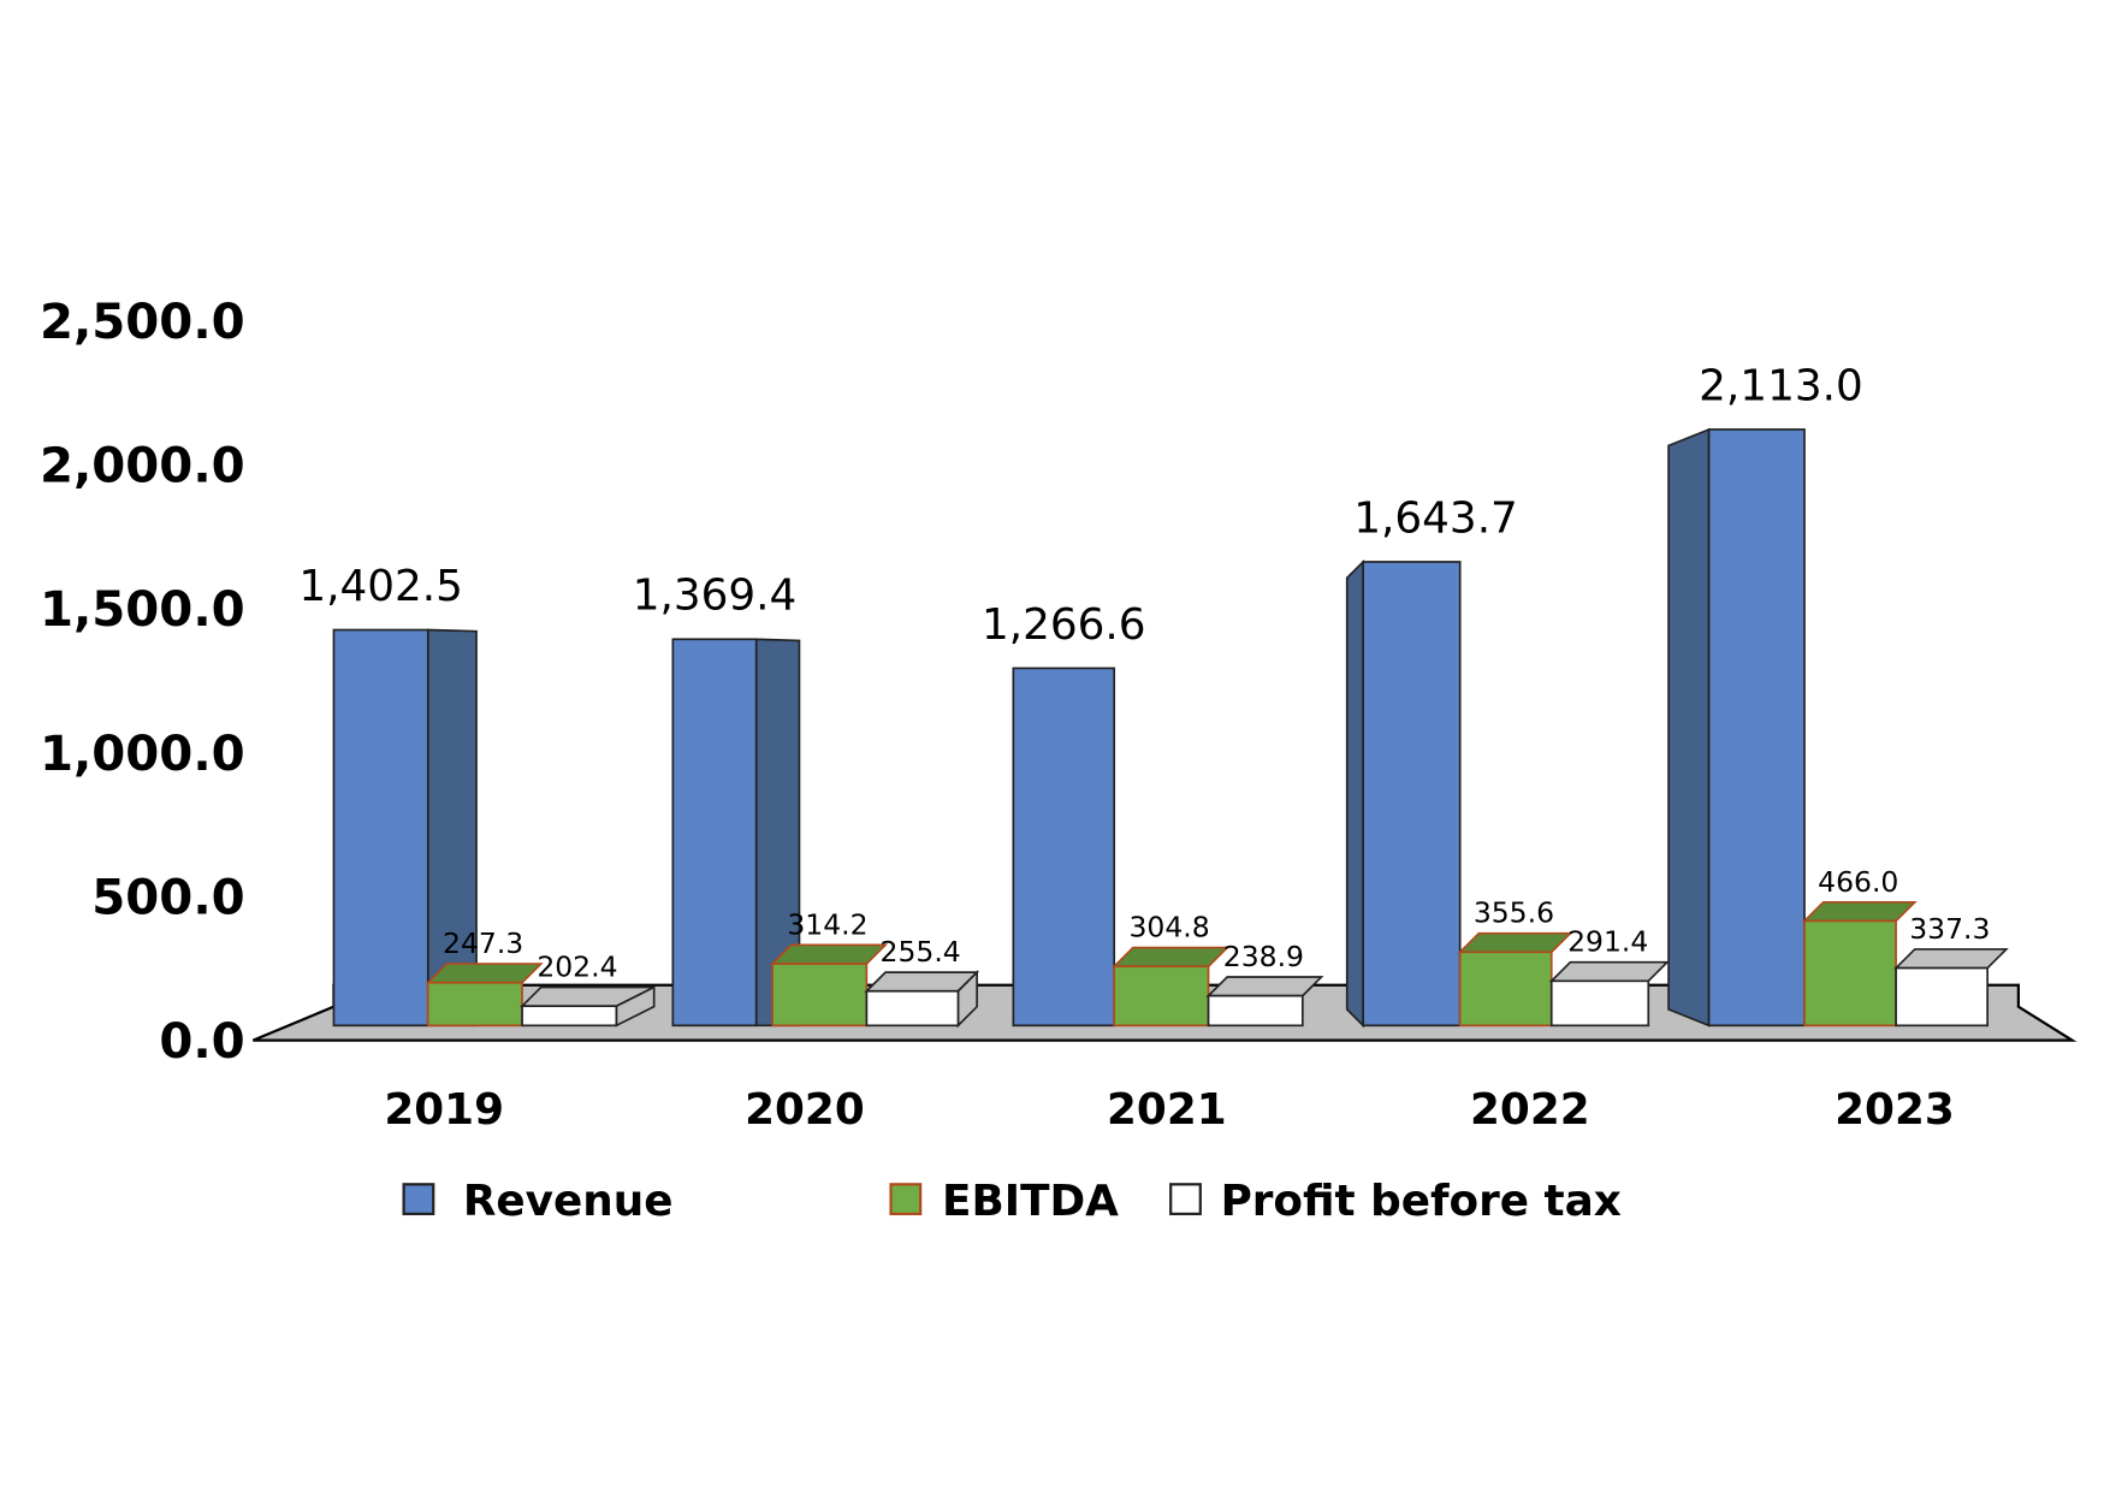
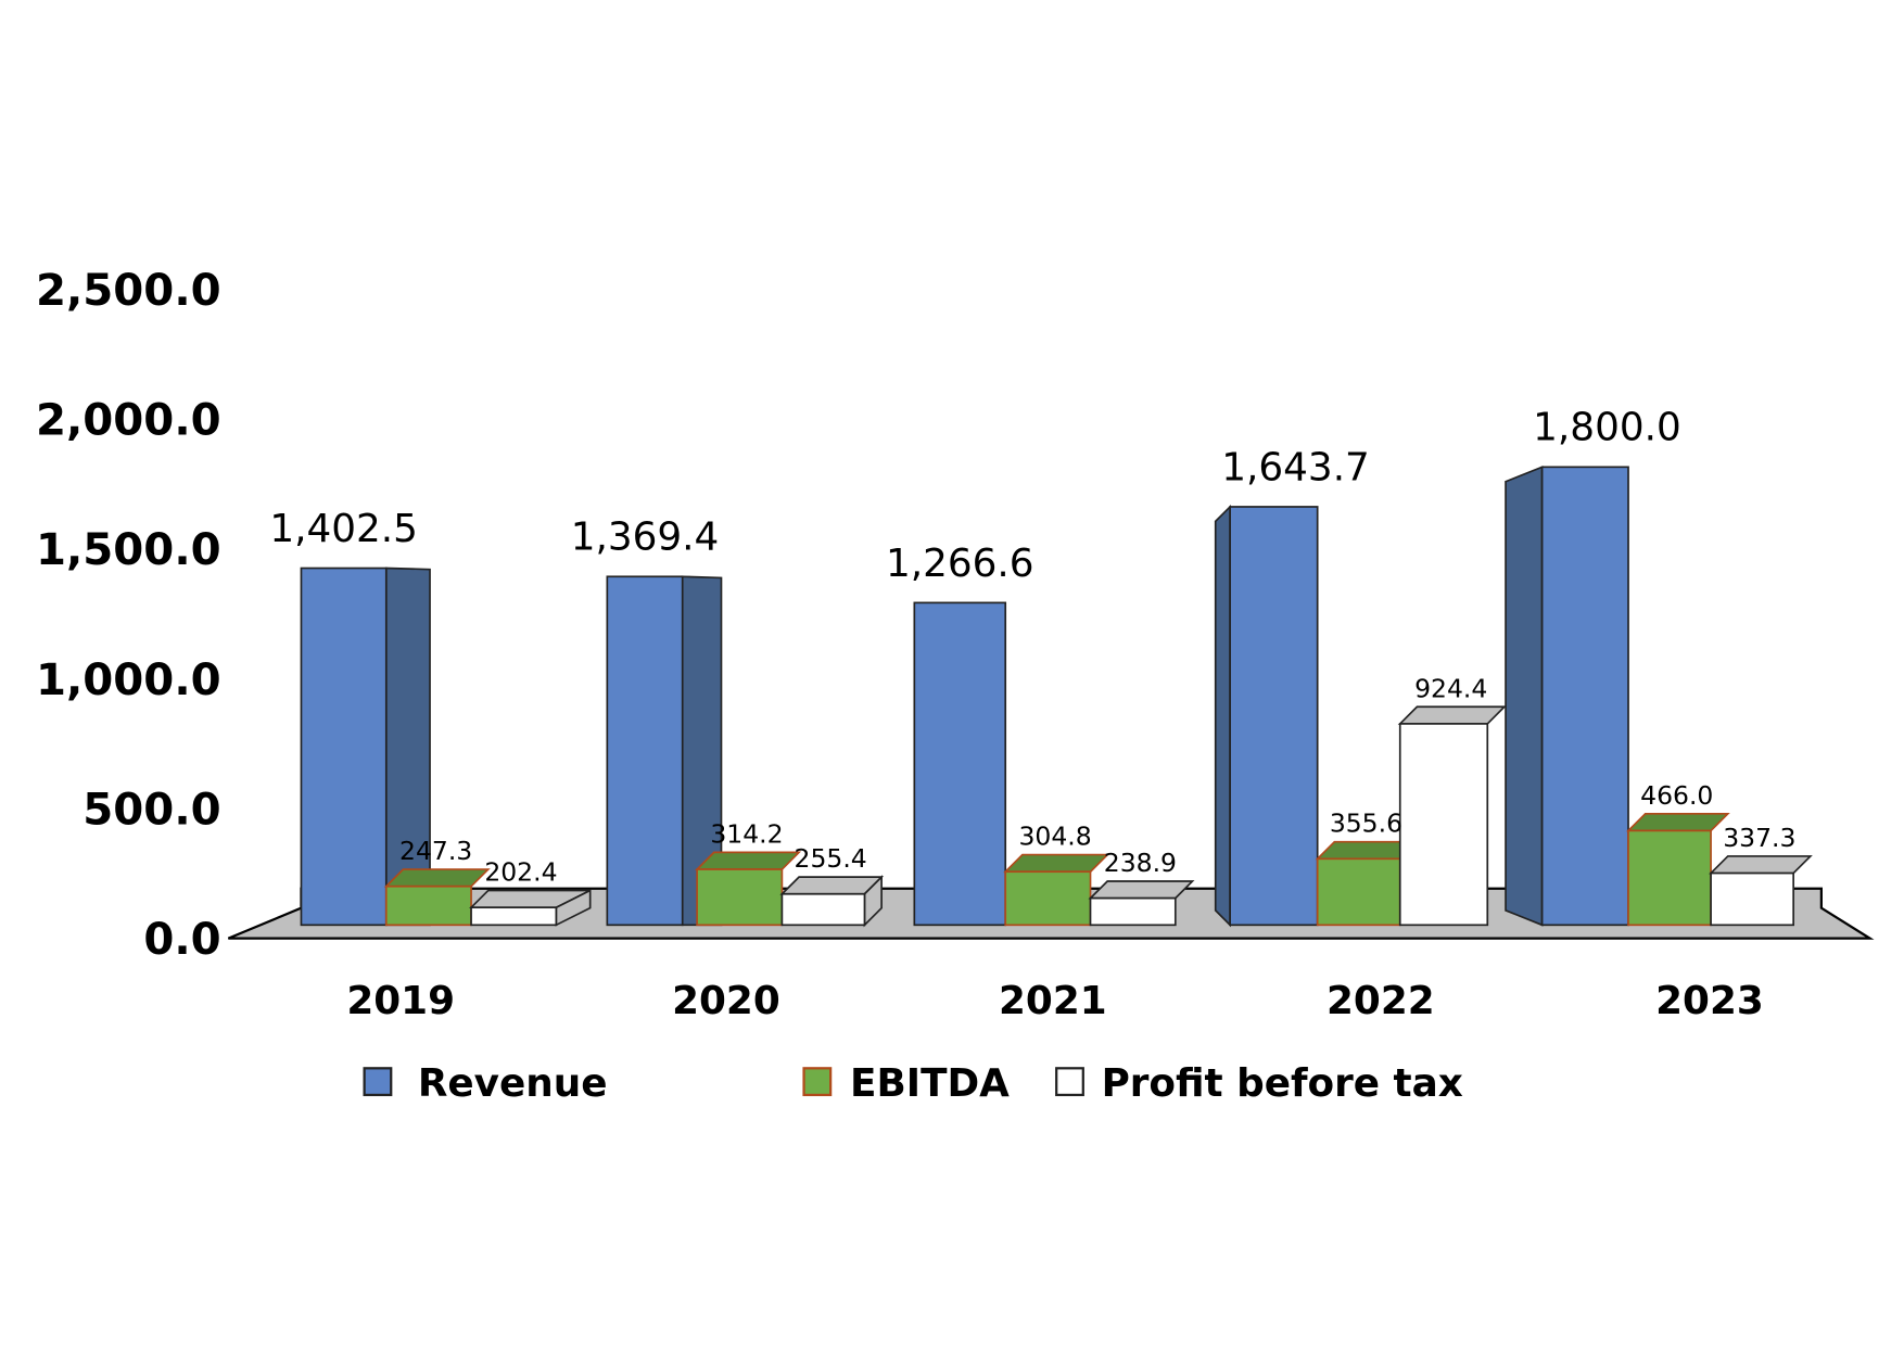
Profit before tax/2022: 291.4 -> 924.4
Revenue/2023: 2,113.0 -> 1,800.0
